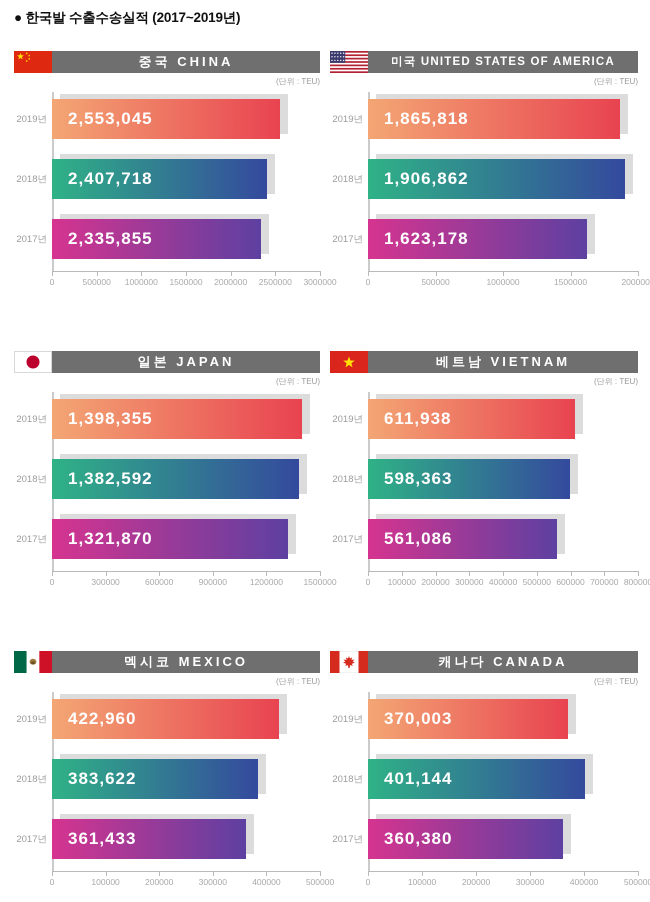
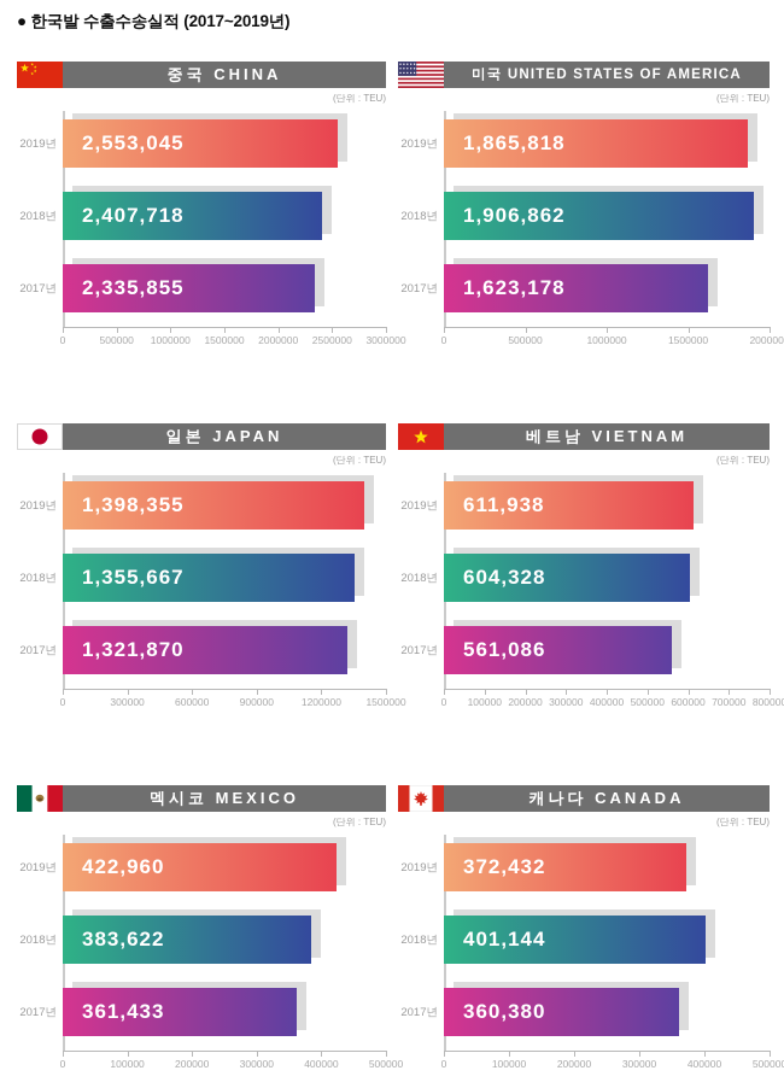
일본 JAPAN/2018년: 1,382,592 -> 1,355,667
베트남 VIETNAM/2018년: 598,363 -> 604,328
캐나다 CANADA/2019년: 370,003 -> 372,432
